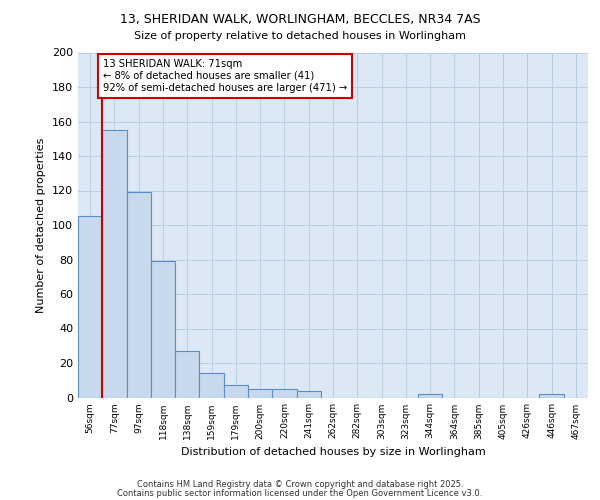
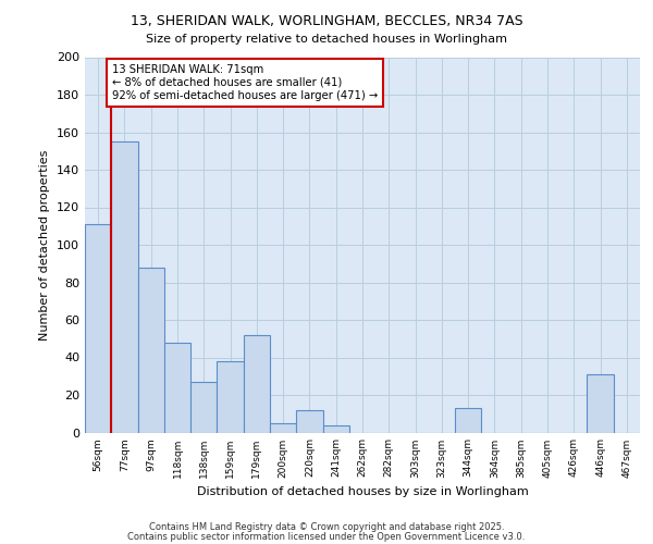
56sqm: 105 -> 111
97sqm: 119 -> 88
118sqm: 79 -> 48
159sqm: 14 -> 38
179sqm: 7 -> 52
220sqm: 5 -> 12
344sqm: 2 -> 13
446sqm: 2 -> 31
